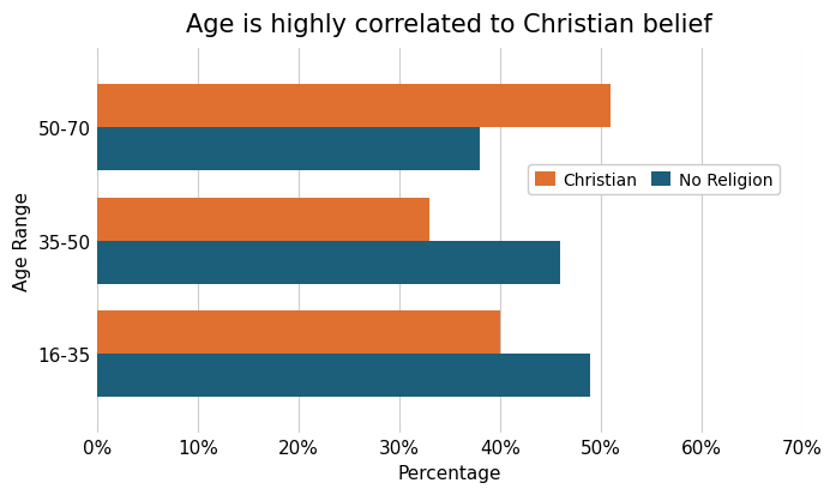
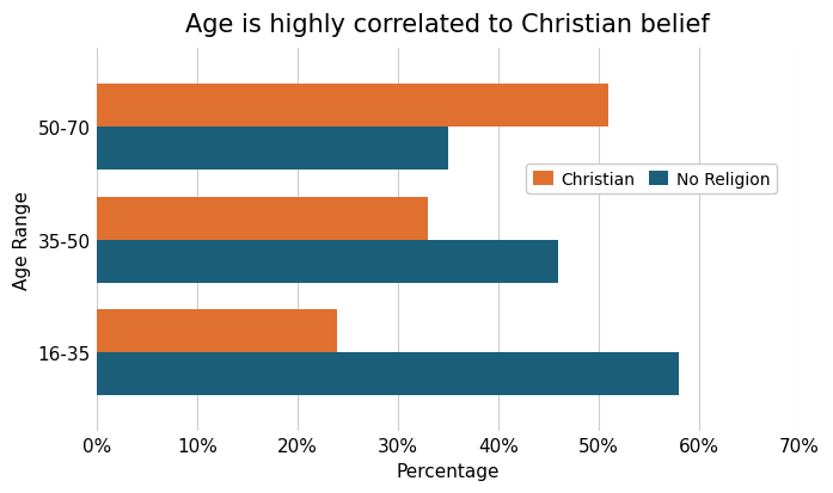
No Religion/50-70: 38% -> 35%
Christian/16-35: 40% -> 24%
No Religion/16-35: 49% -> 58%
